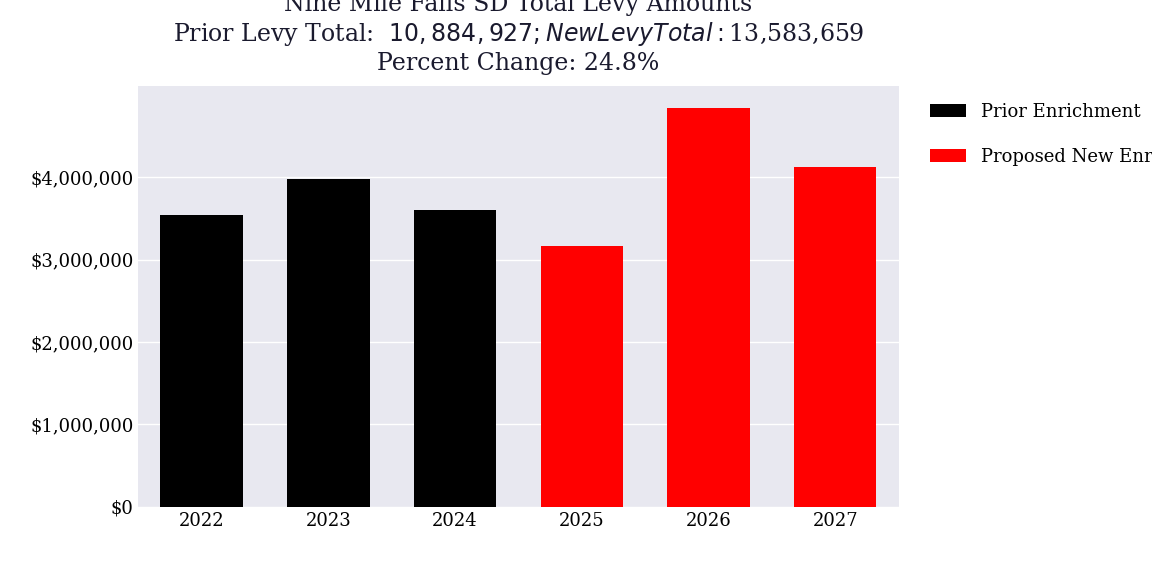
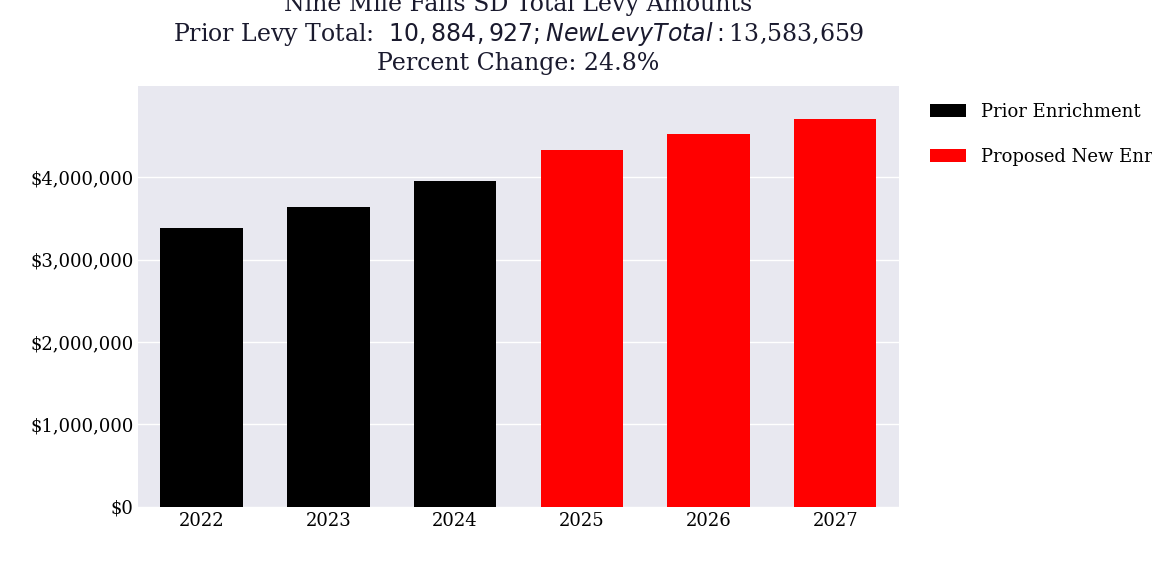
2022: $3,540,000 -> $3,390,000
2023: $3,980,000 -> $3,640,000
2024: $3,600,000 -> $3,950,000
2025: $3,160,000 -> $4,330,000
2026: $4,840,000 -> $4,520,000
2027: $4,120,000 -> $4,700,000
